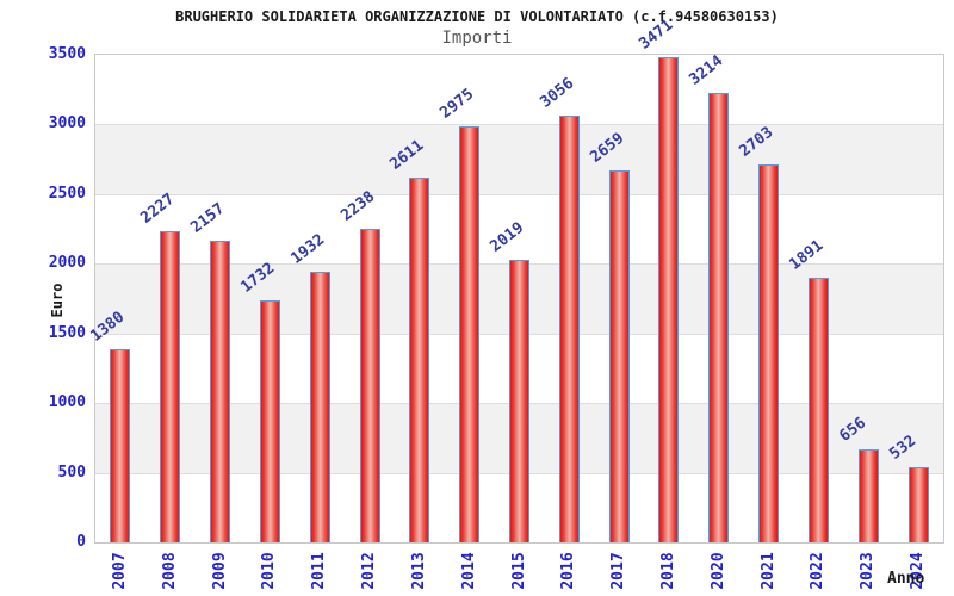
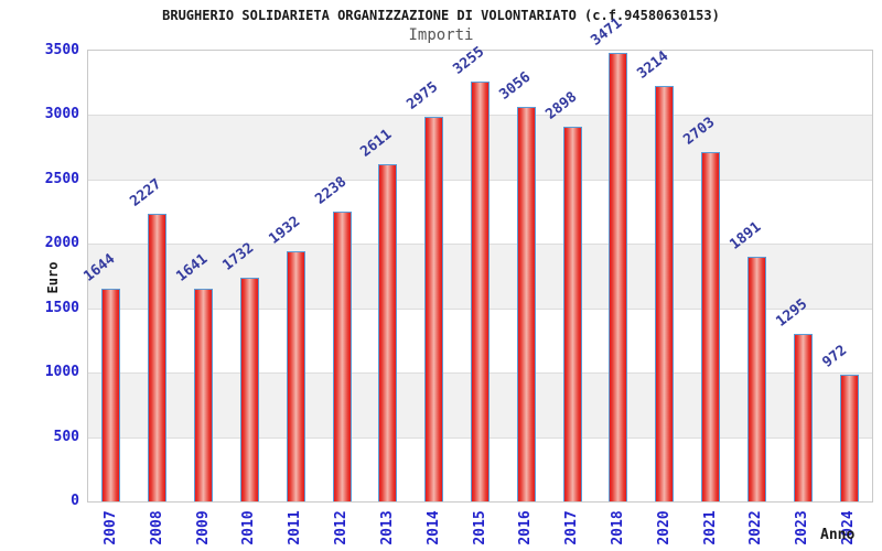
2007: 1380 -> 1644
2009: 2157 -> 1641
2015: 2019 -> 3255
2017: 2659 -> 2898
2023: 656 -> 1295
2024: 532 -> 972
